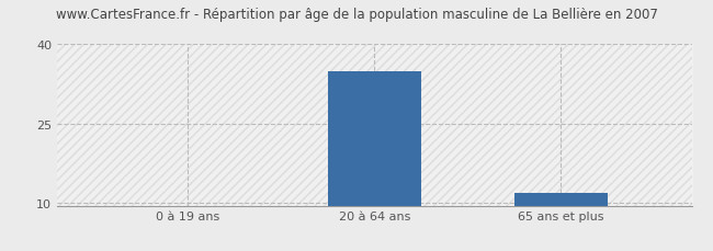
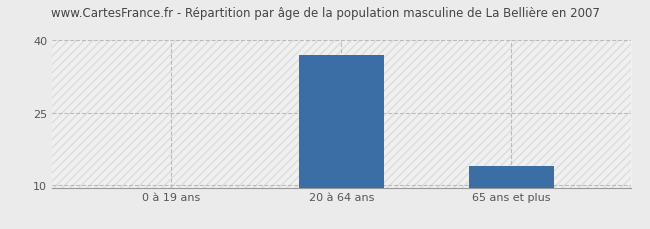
20 à 64 ans: 35 -> 37
65 ans et plus: 12 -> 14
